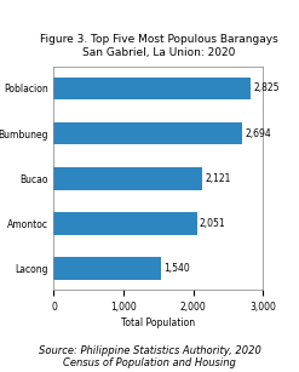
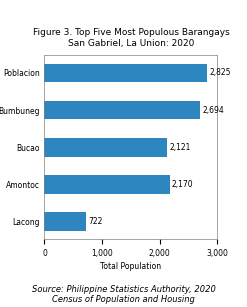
Amontoc: 2,051 -> 2,170
Lacong: 1,540 -> 722
